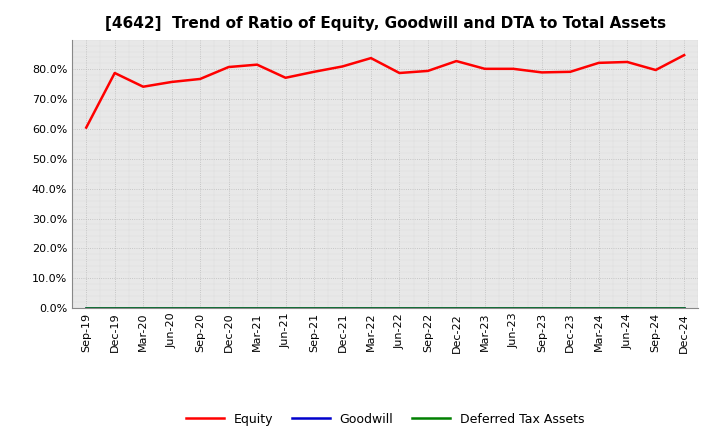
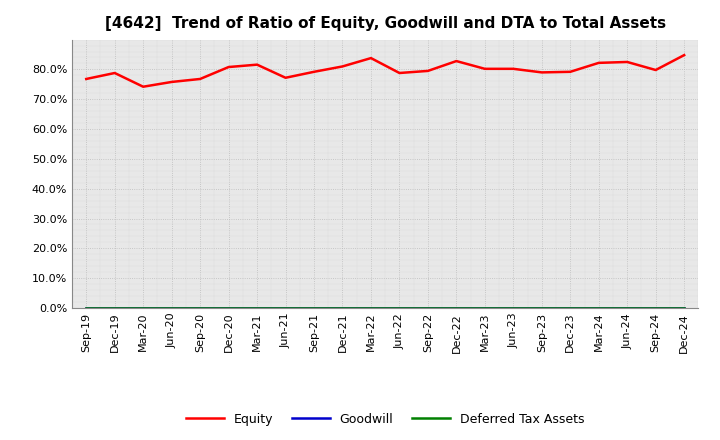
Equity/Sep-19: 60.5% -> 76.8%
